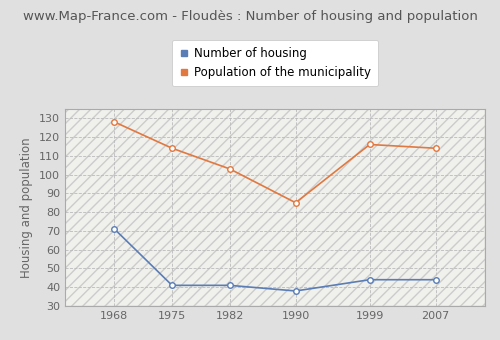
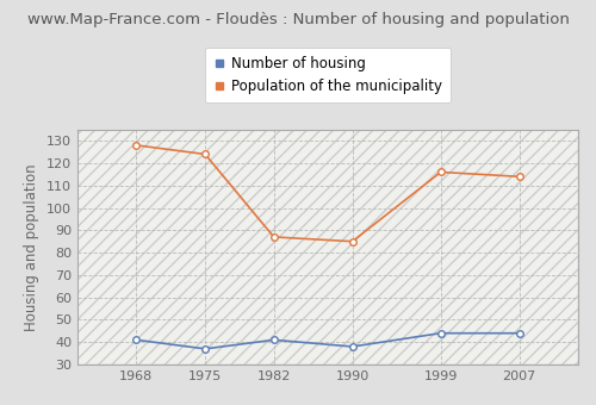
Number of housing/1968: 71 -> 41
Number of housing/1975: 41 -> 37
Population of the municipality/1975: 114 -> 124
Population of the municipality/1982: 103 -> 87
